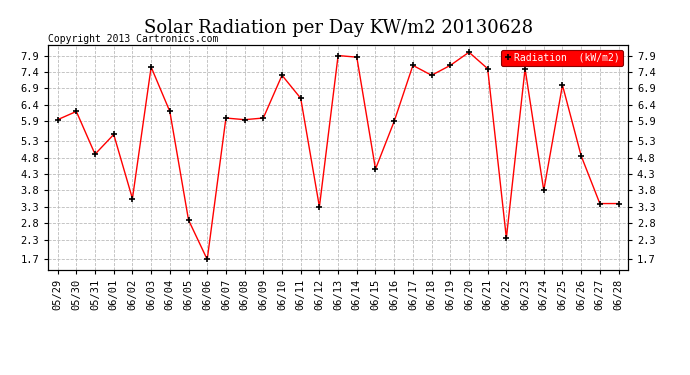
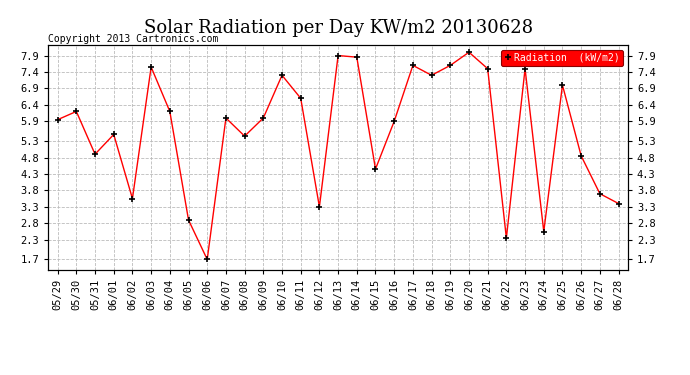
06/08: 5.95 -> 5.45
06/24: 3.80 -> 2.55
06/27: 3.40 -> 3.70
